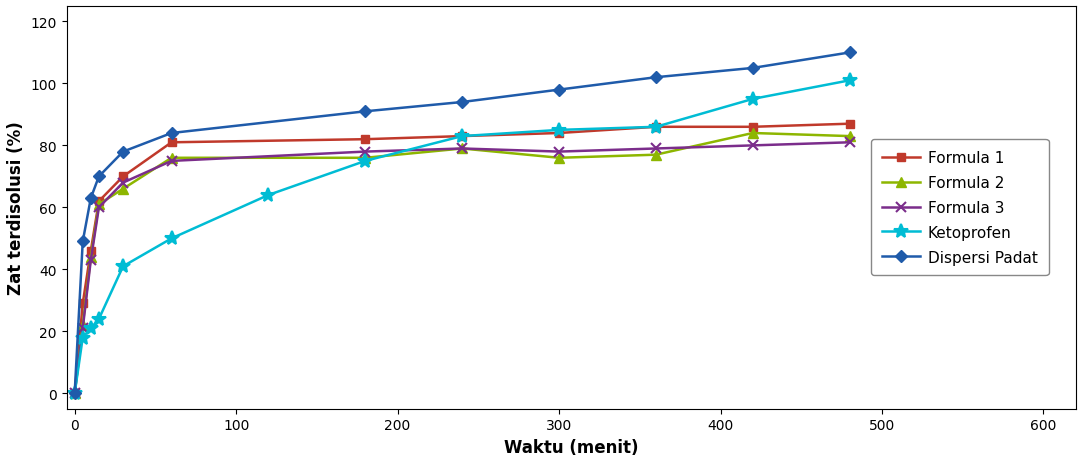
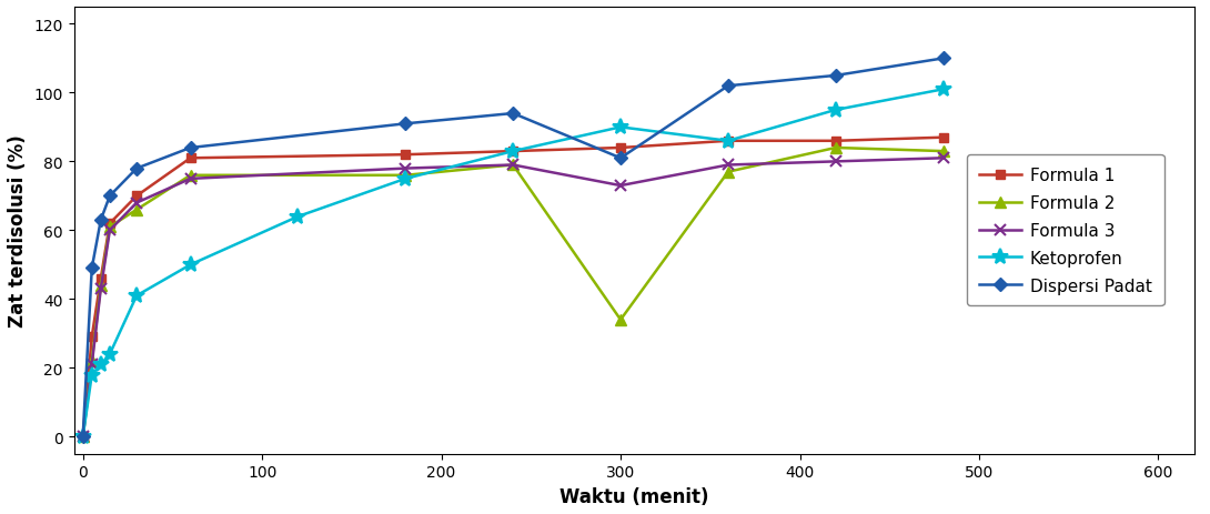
Formula 2/300: 76 -> 34
Formula 3/300: 78 -> 73
Ketoprofen/300: 85 -> 90
Dispersi Padat/300: 98 -> 81
